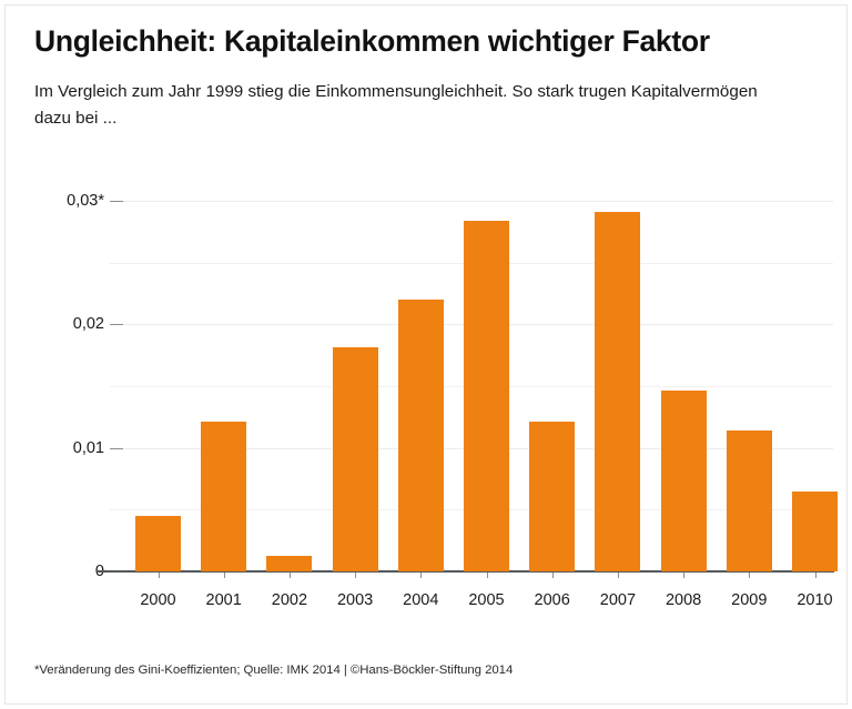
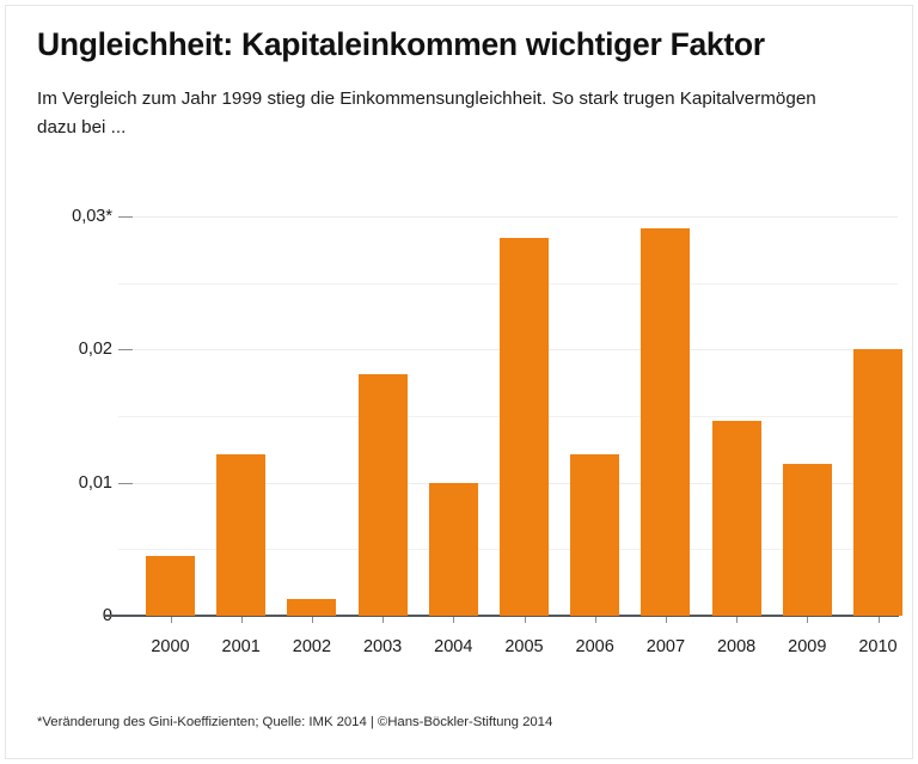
2004: 0,02 -> 0,01
2010: 0,01 -> 0,02
